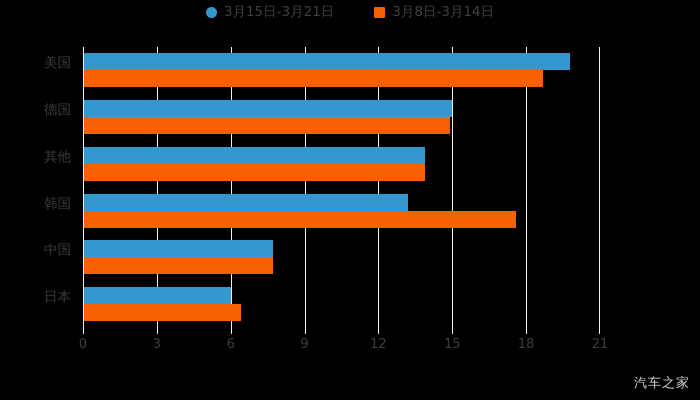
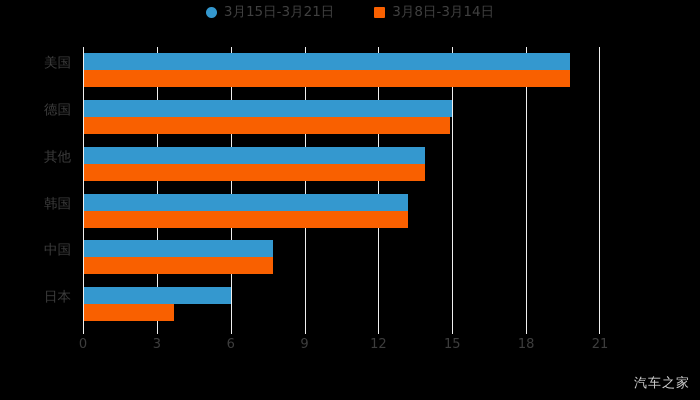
3月8日-3月14日/美国: 18.7 -> 19.8
3月8日-3月14日/韩国: 17.6 -> 13.2
3月8日-3月14日/日本: 6.4 -> 3.7
